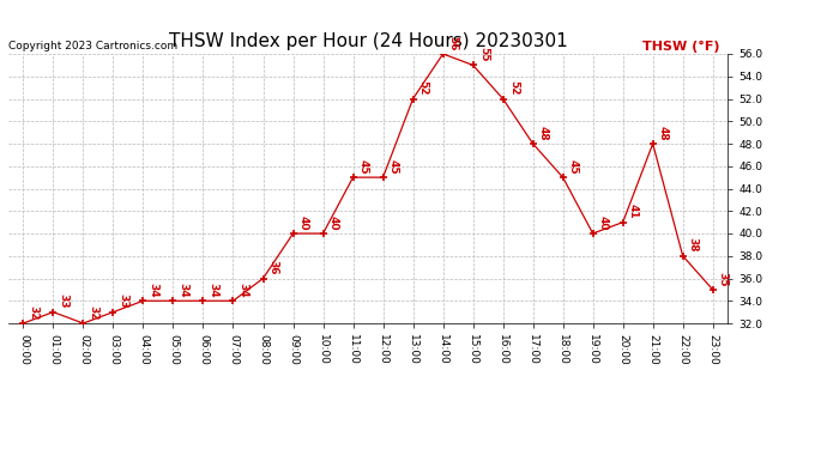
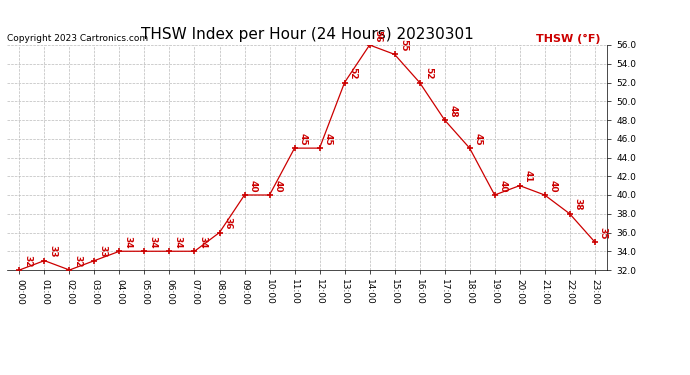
21:00: 48 -> 40
